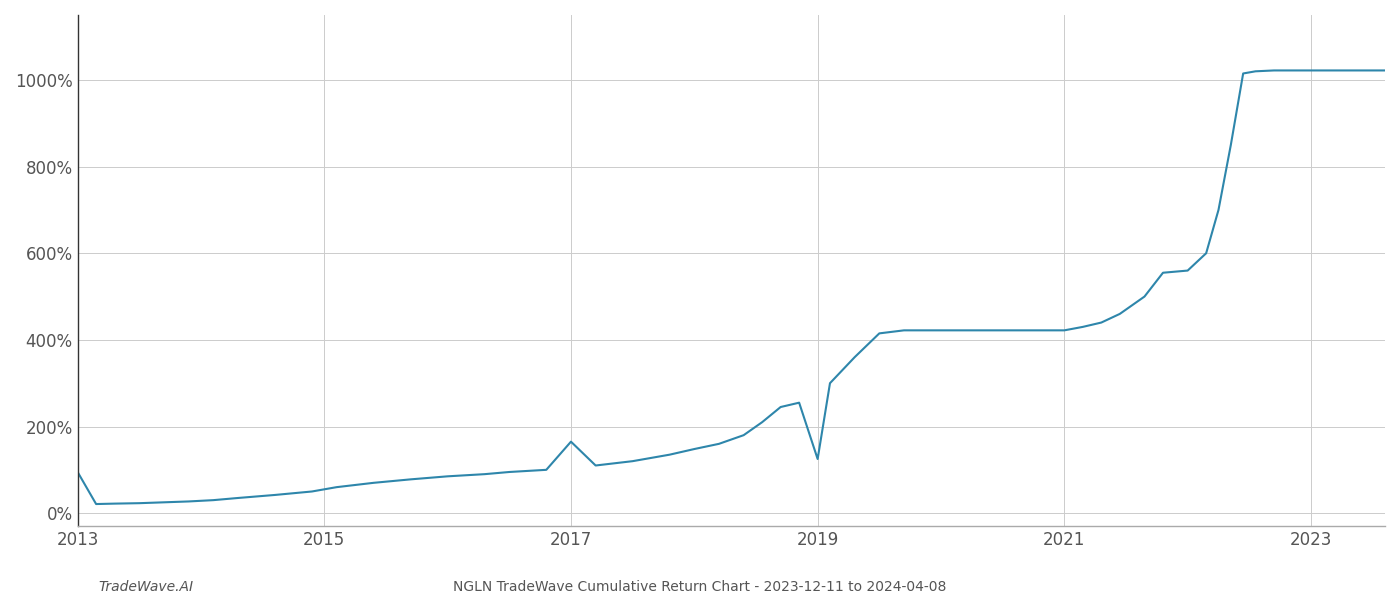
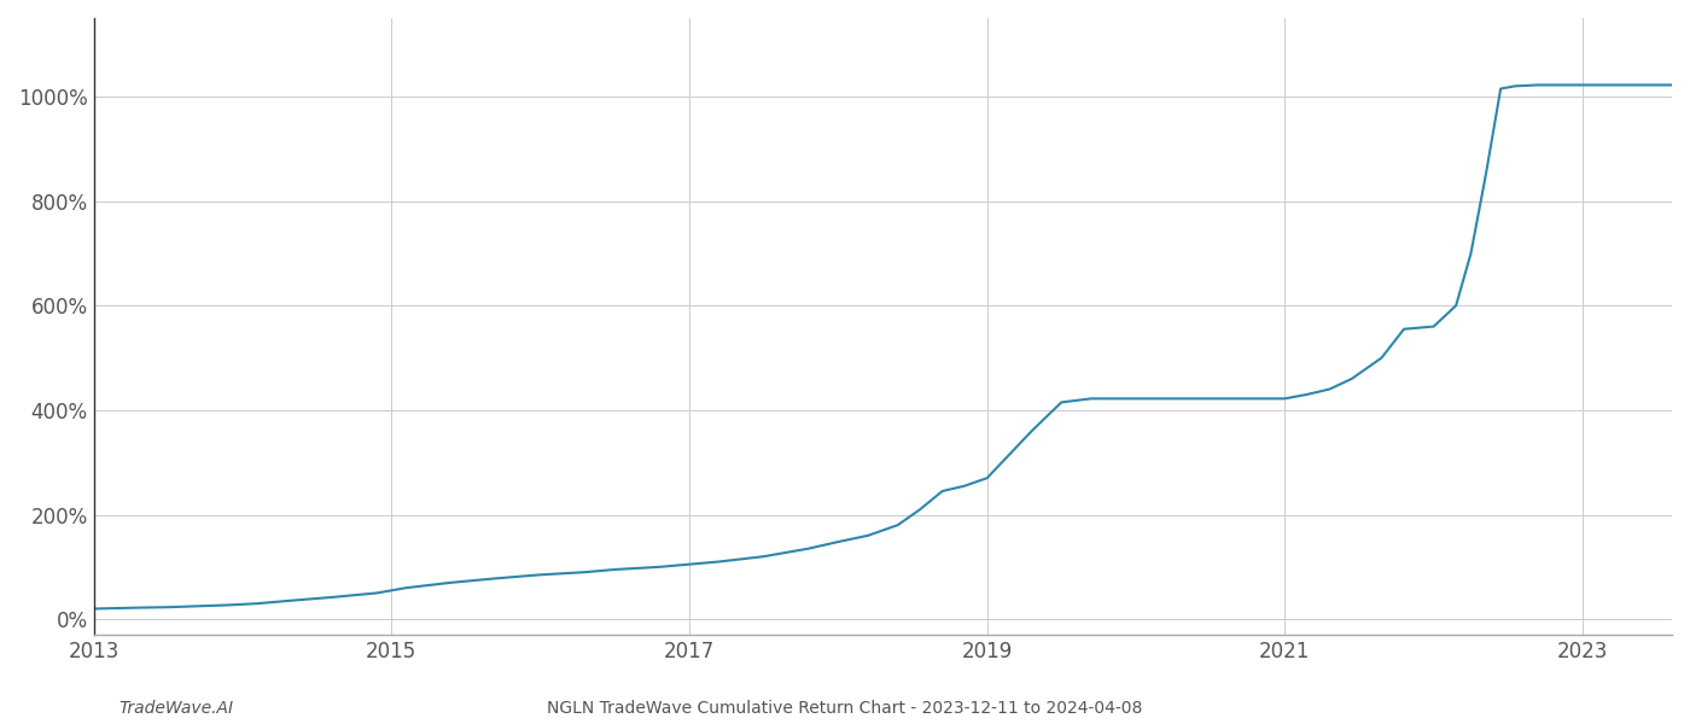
2013: 95% -> 20%
2017: 165% -> 105%
2019: 125% -> 270%
